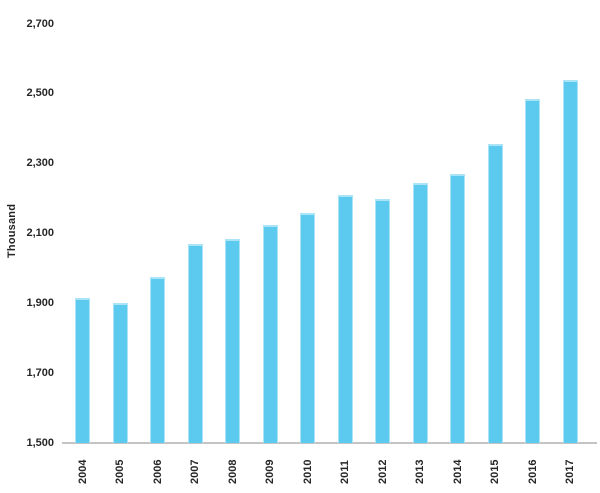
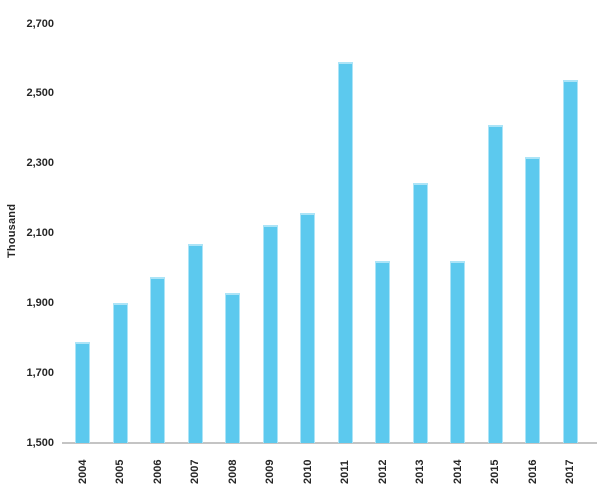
2004: 1920 -> 1790
2008: 2080 -> 1930
2011: 2210 -> 2590
2012: 2200 -> 2020
2014: 2270 -> 2020
2015: 2360 -> 2410
2016: 2480 -> 2320
